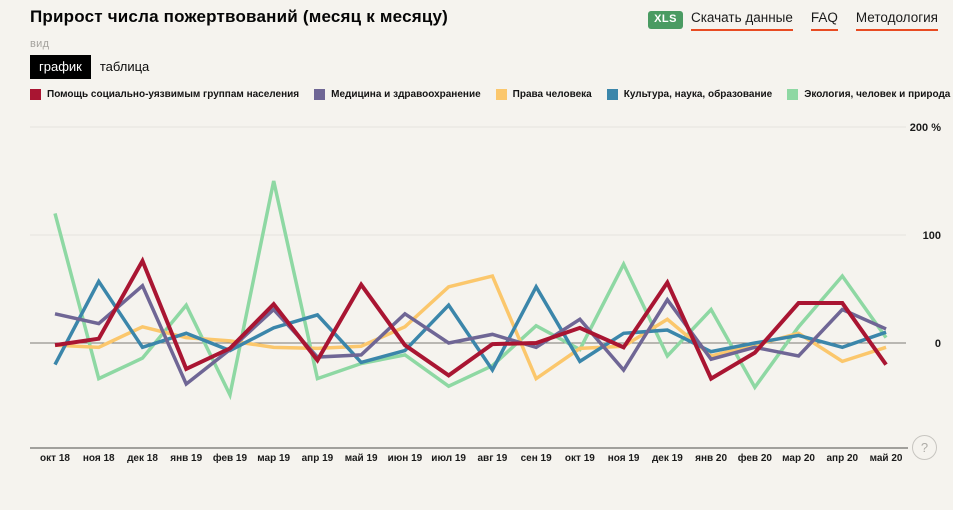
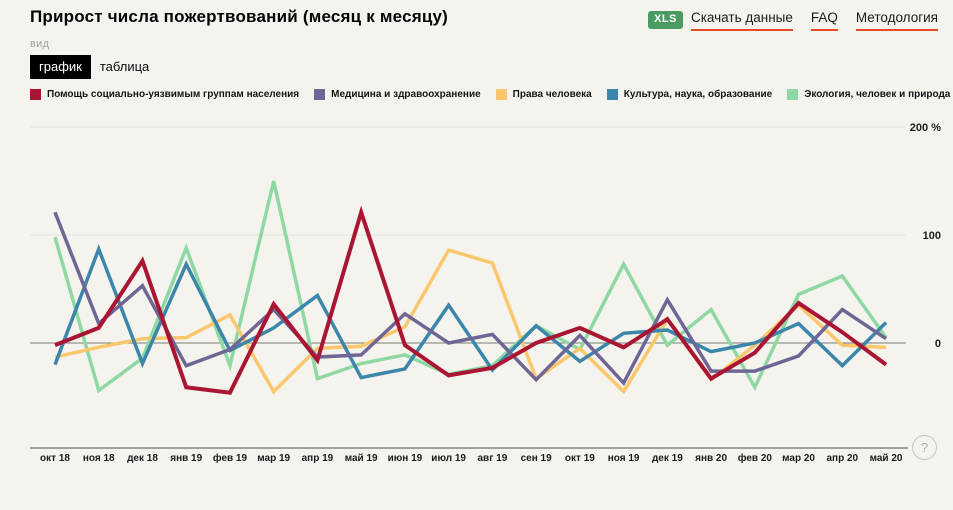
Медицина и здравоохранение/окт 18: 27% -> 121%
Права человека/окт 18: -2% -> -13%
Экология, человек и природа/окт 18: 120% -> 98%
Помощь социально-уязвимым группам населения/ноя 18: 4% -> 14%
Культура, наука, образование/ноя 18: 57% -> 87%
Экология, человек и природа/ноя 18: -33% -> -44%
Права человека/дек 18: 15% -> 4%
Культура, наука, образование/дек 18: -4% -> -19%
Помощь социально-уязвимым группам населения/янв 19: -24% -> -41%
Медицина и здравоохранение/янв 19: -38% -> -21%
Культура, наука, образование/янв 19: 9% -> 73%
Экология, человек и природа/янв 19: 35% -> 88%
Помощь социально-уязвимым группам населения/фев 19: -5% -> -46%
Права человека/фев 19: 2% -> 26%
Экология, человек и природа/фев 19: -48% -> -21%
Права человека/мар 19: -4% -> -45%
Культура, наука, образование/апр 19: 26% -> 44%
Помощь социально-уязвимым группам населения/май 19: 54% -> 121%
Культура, наука, образование/май 19: -18% -> -32%
Культура, наука, образование/июн 19: -7% -> -24%
Права человека/июл 19: 52% -> 86%
Экология, человек и природа/июл 19: -40% -> -29%
Помощь социально-уязвимым группам населения/авг 19: -1% -> -23%
Права человека/авг 19: 62% -> 74%
Медицина и здравоохранение/сен 19: -4% -> -34%
Культура, наука, образование/сен 19: 52% -> 16%
Медицина и здравоохранение/окт 19: 22% -> 7%
Медицина и здравоохранение/ноя 19: -25% -> -37%
Права человека/ноя 19: -3% -> -45%
Помощь социально-уязвимым группам населения/дек 19: 56% -> 22%
Экология, человек и природа/дек 19: -12% -> -2%
Медицина и здравоохранение/янв 20: -15% -> -26%
Права человека/янв 20: -12% -> -34%
Медицина и здравоохранение/фев 20: -4% -> -26%
Права человека/мар 20: 9% -> 35%
Культура, наука, образование/мар 20: 7% -> 18%
Экология, человек и природа/мар 20: 15% -> 45%
Помощь социально-уязвимым группам населения/апр 20: 37% -> 10%
Права человека/апр 20: -17% -> -2%
Культура, наука, образование/апр 20: -4% -> -21%
Медицина и здравоохранение/май 20: 13% -> 4%
Культура, наука, образование/май 20: 10% -> 19%
